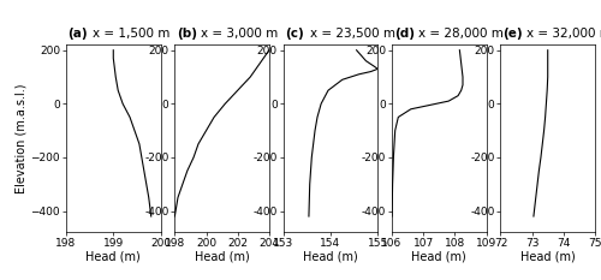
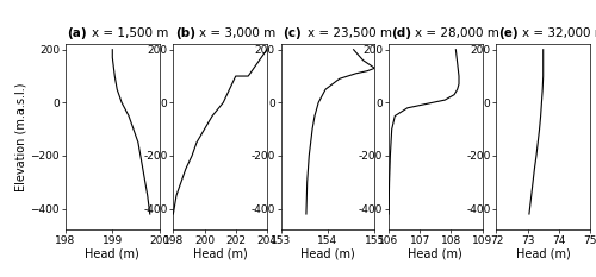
202: 50 -> 100
